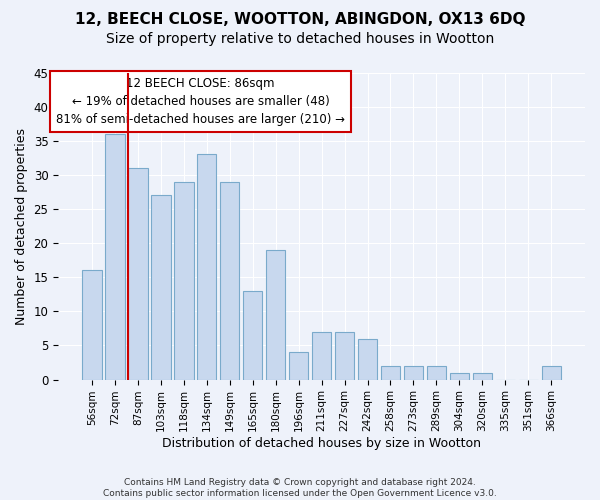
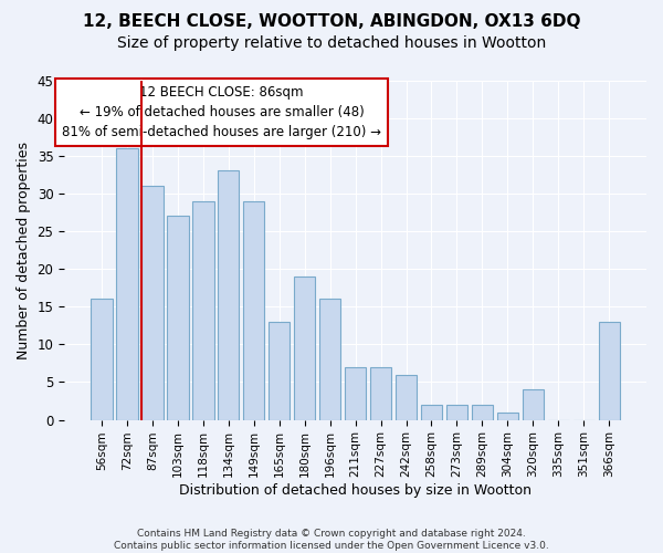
196sqm: 4 -> 16
320sqm: 1 -> 4
366sqm: 2 -> 13
